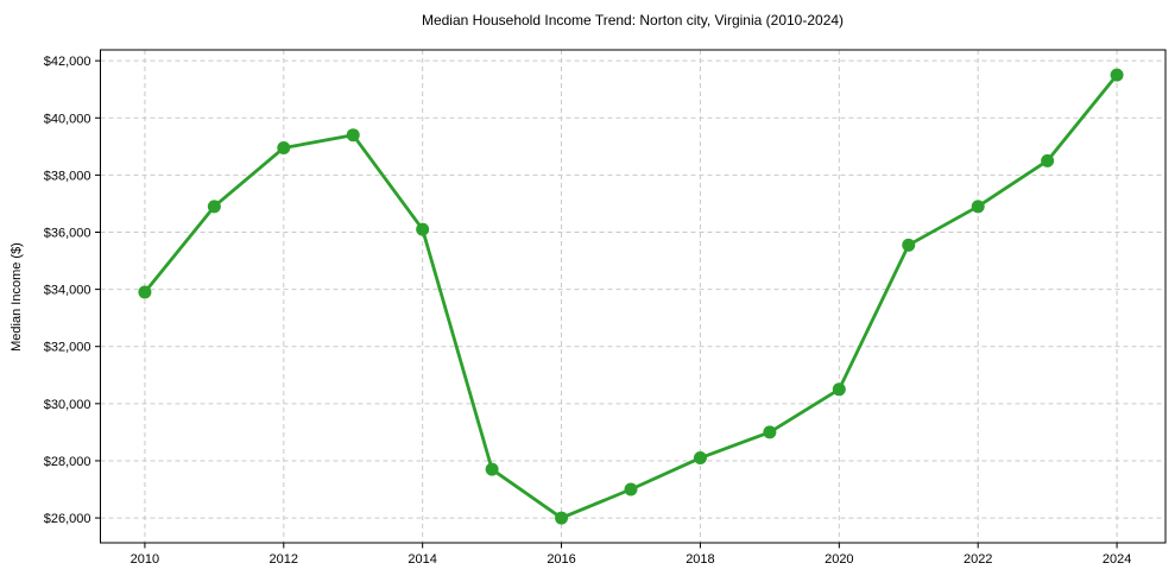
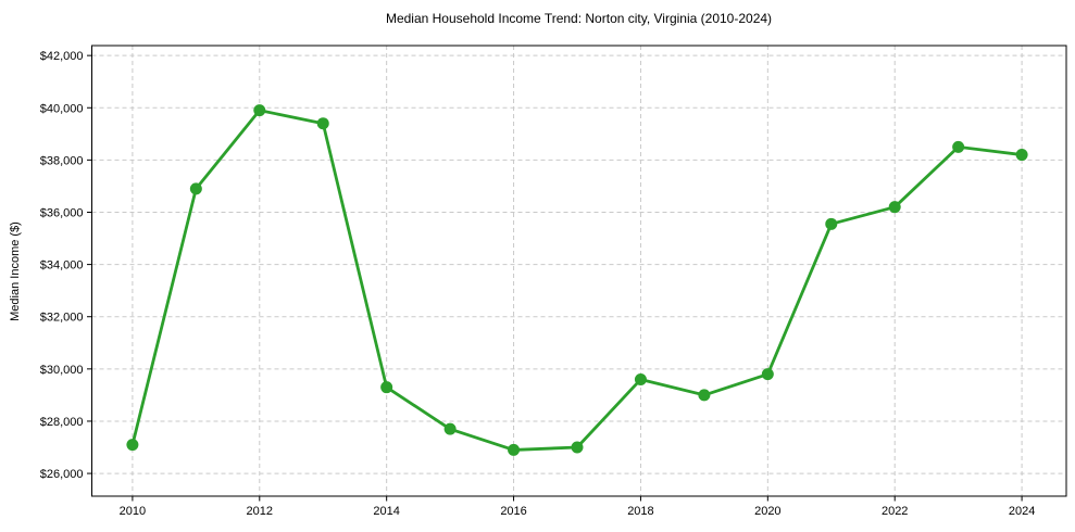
2010: $33900 -> $27100
2012: $39000 -> $39900
2014: $36100 -> $29300
2016: $26000 -> $26900
2018: $28100 -> $29600
2020: $30500 -> $29800
2022: $36900 -> $36200
2024: $41500 -> $38200
